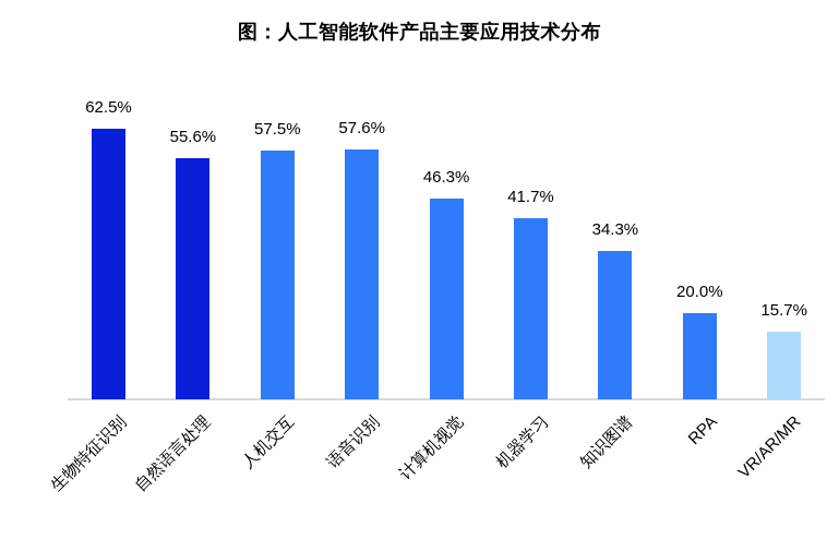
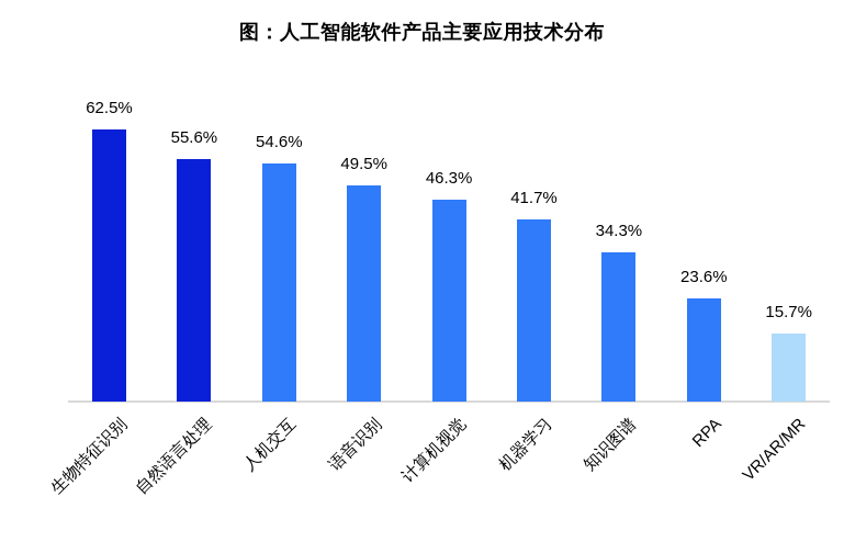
人机交互: 57.5% -> 54.6%
语音识别: 57.6% -> 49.5%
RPA: 20.0% -> 23.6%
